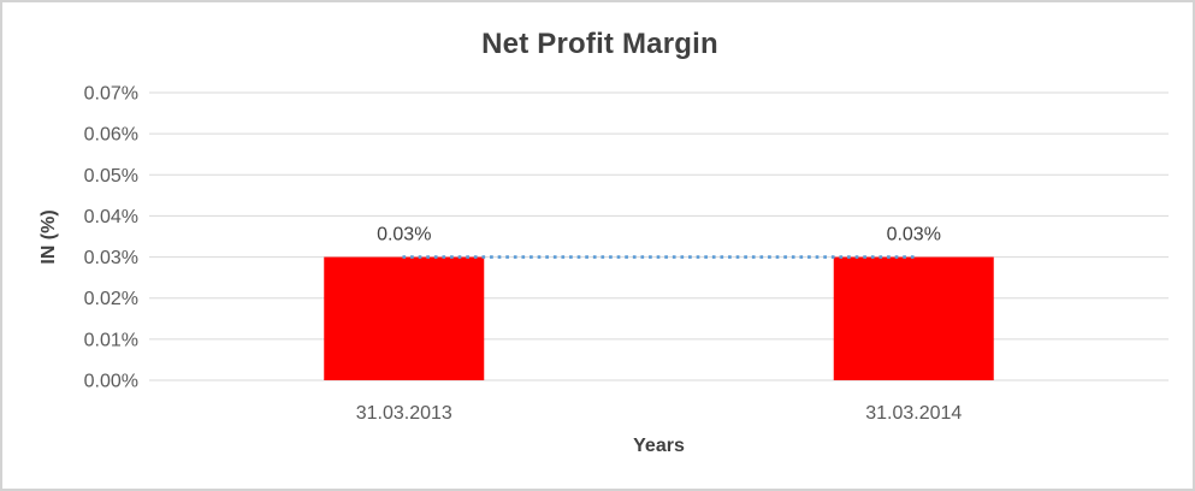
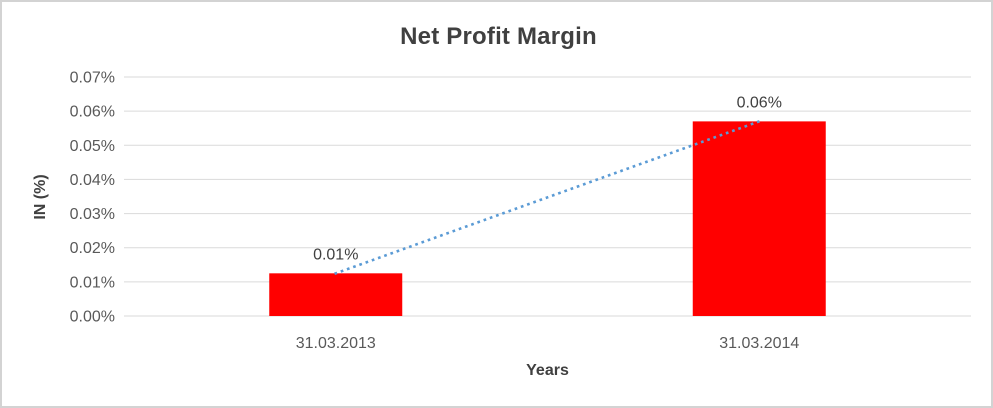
31.03.2013: 0.03% -> 0.01%
31.03.2014: 0.03% -> 0.06%
